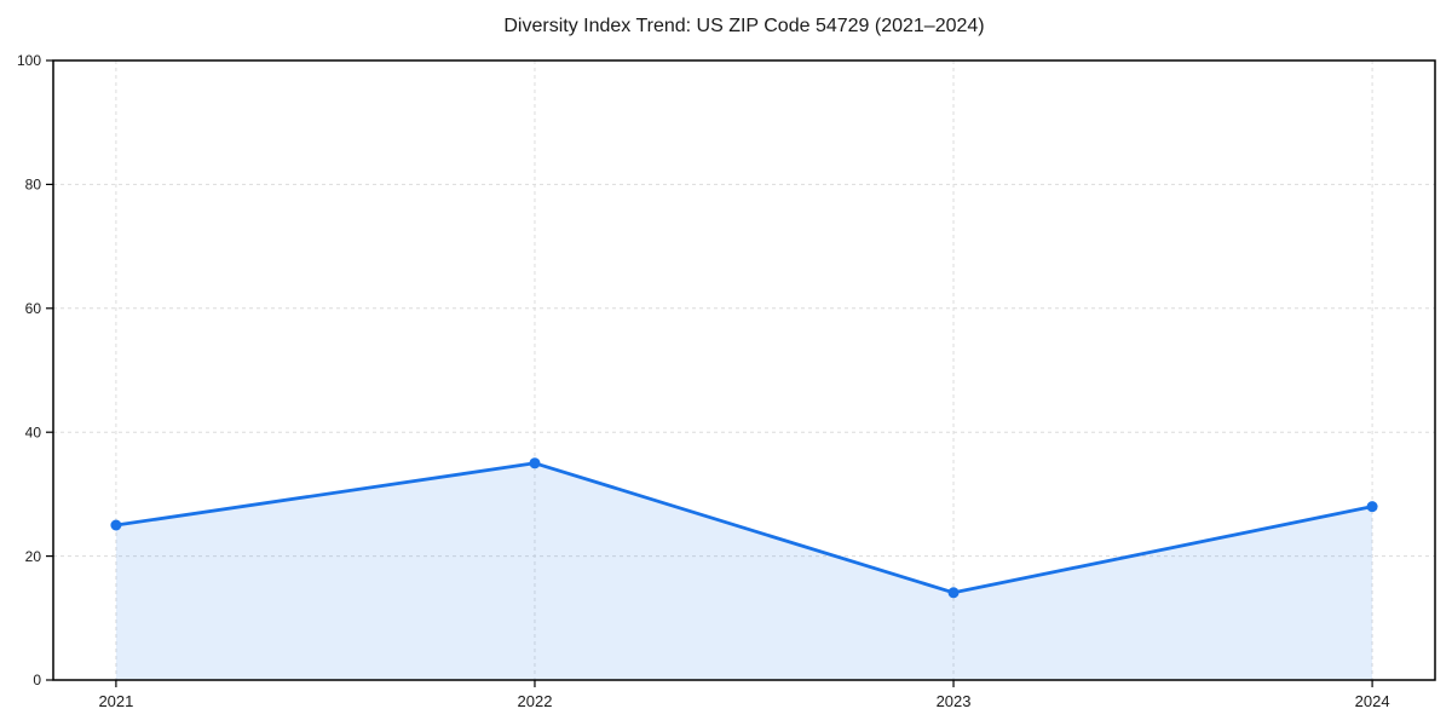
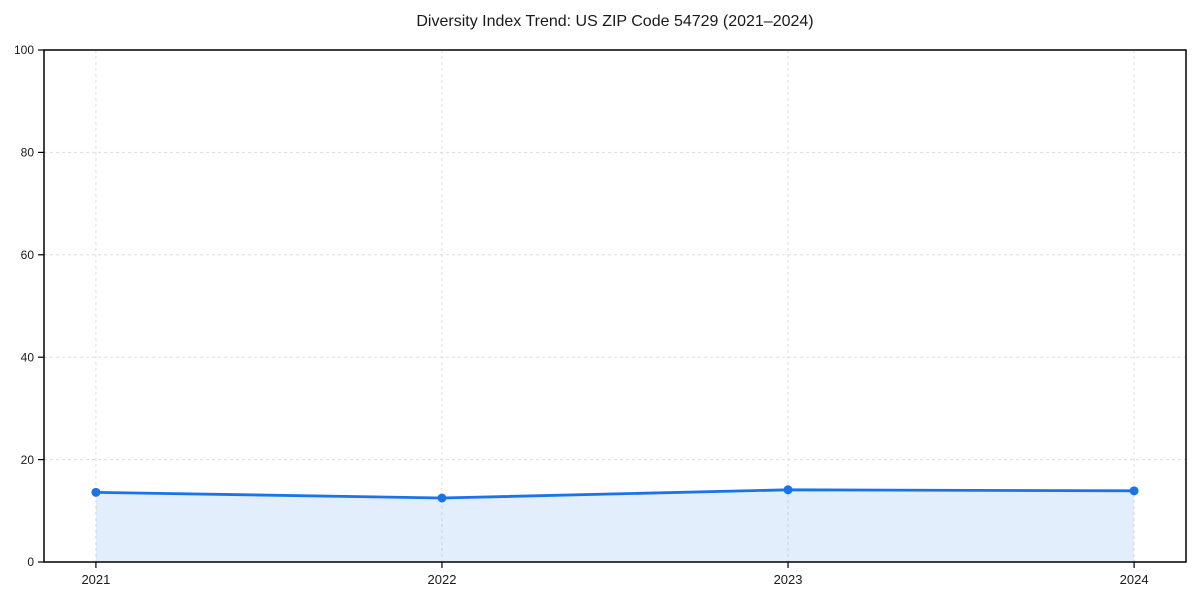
2021: 25 -> 14
2022: 35 -> 12
2024: 28 -> 14
